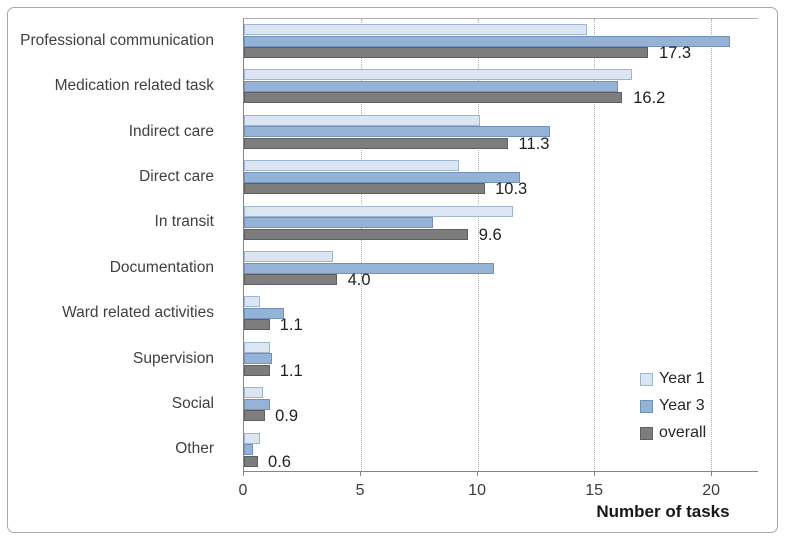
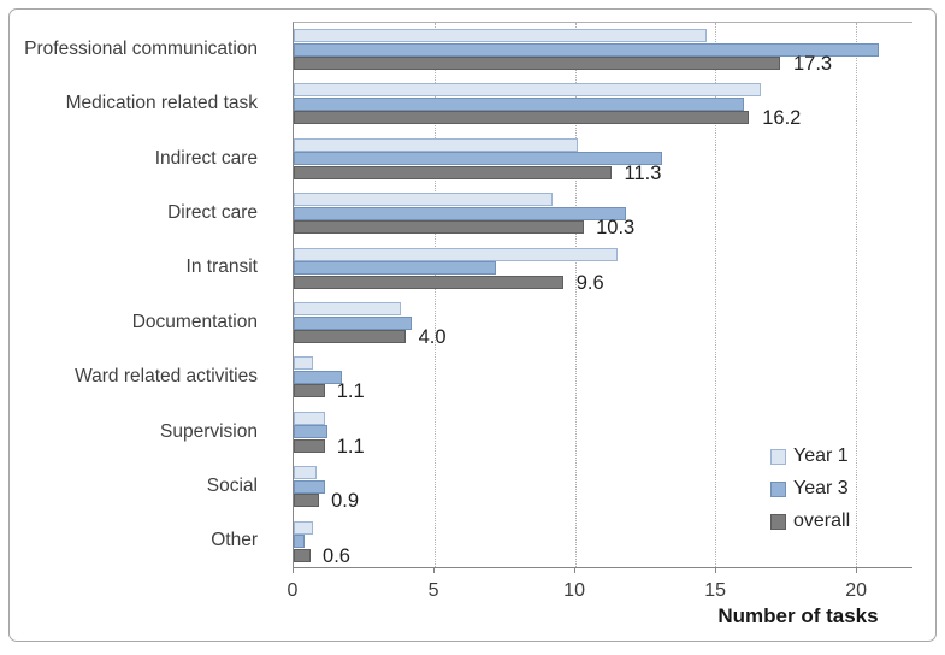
Year 3/In transit: 8.1 -> 7.2
Year 3/Documentation: 10.7 -> 4.2
